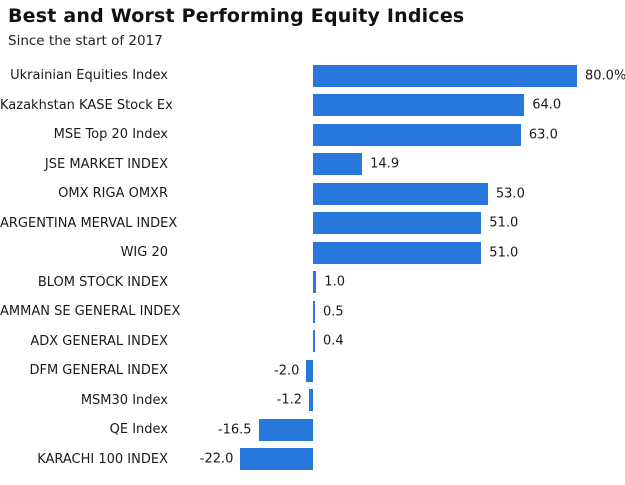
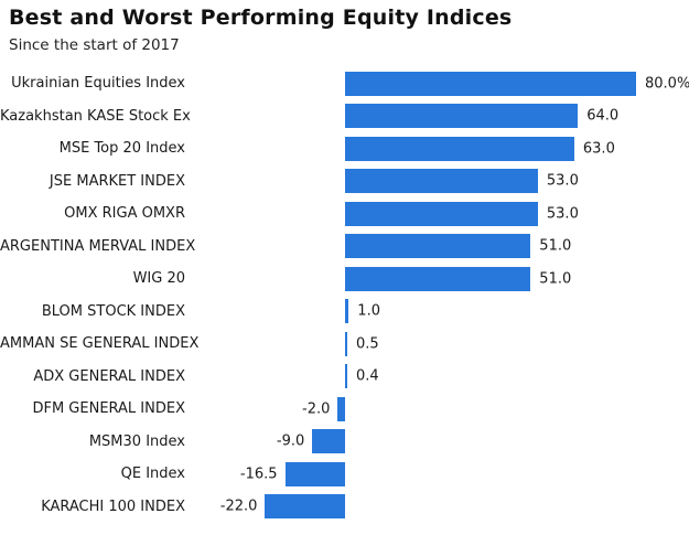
JSE MARKET INDEX: 14.9 -> 53.0
MSM30 Index: -1.2 -> -9.0
